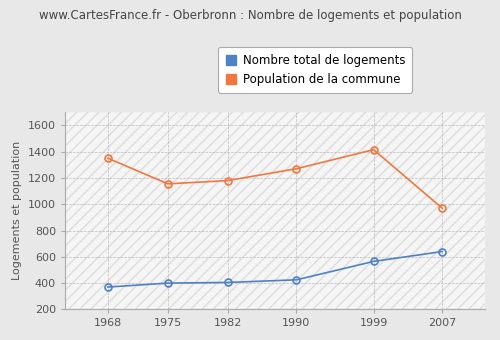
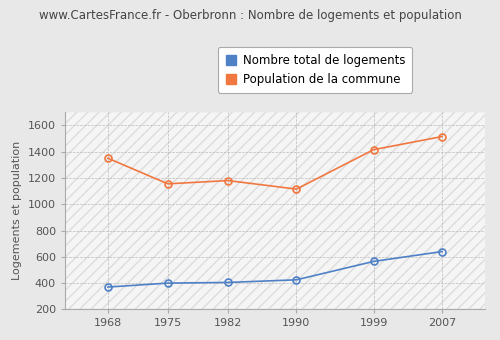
Population de la commune/1990: 1270 -> 1120
Population de la commune/2007: 970 -> 1520
